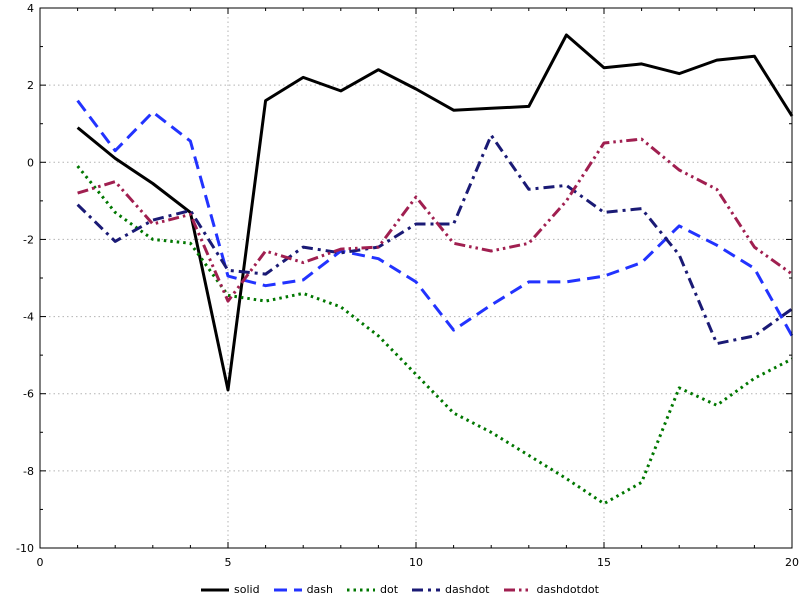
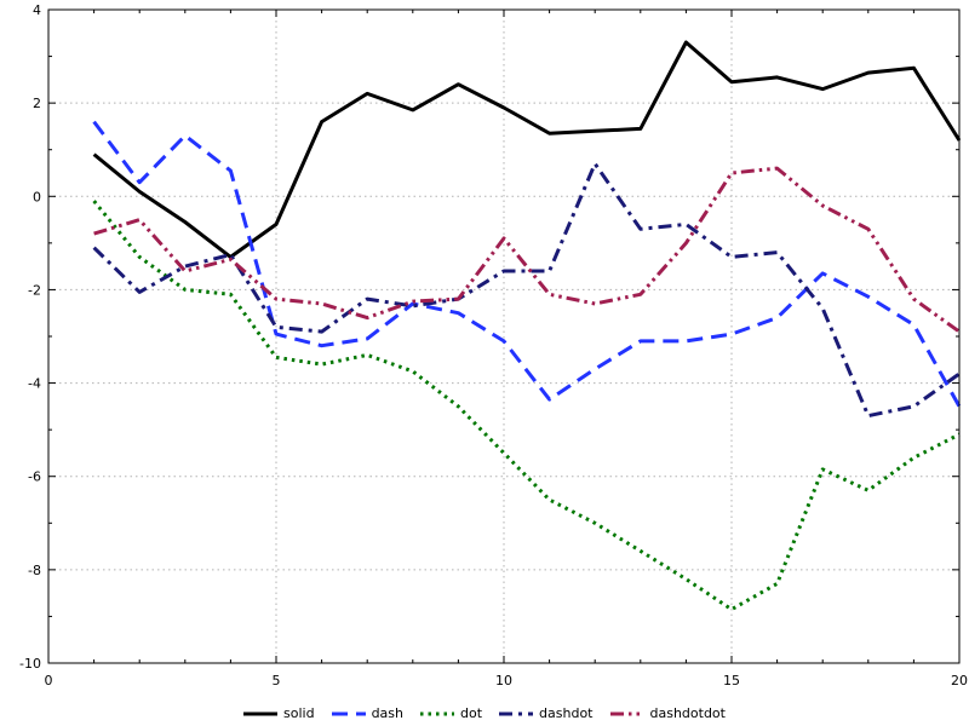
solid/5: -5.9 -> -0.6
dashdotdot/5: -3.6 -> -2.2
